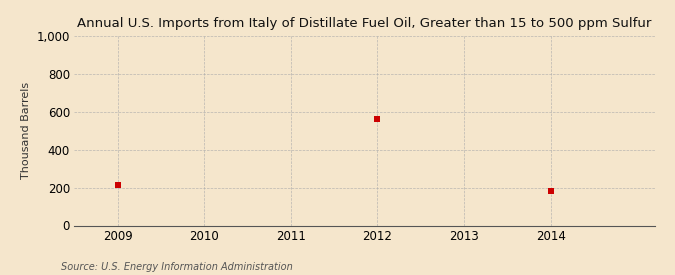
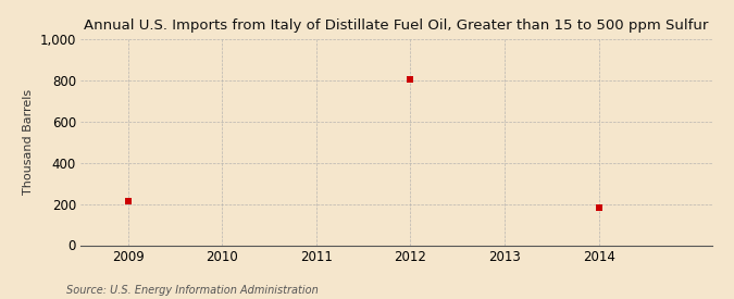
2012: 560 -> 810
